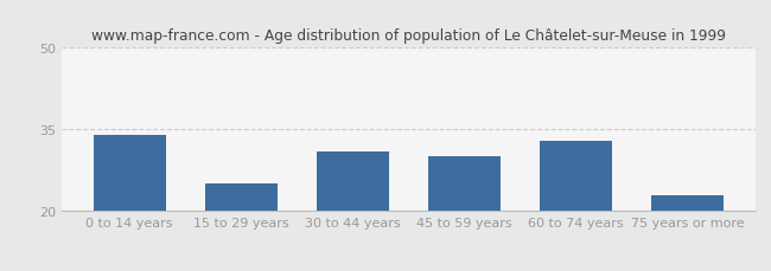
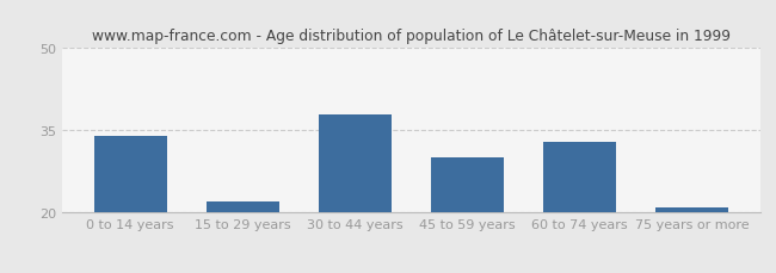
15 to 29 years: 25 -> 22
30 to 44 years: 31 -> 38
75 years or more: 23 -> 21
